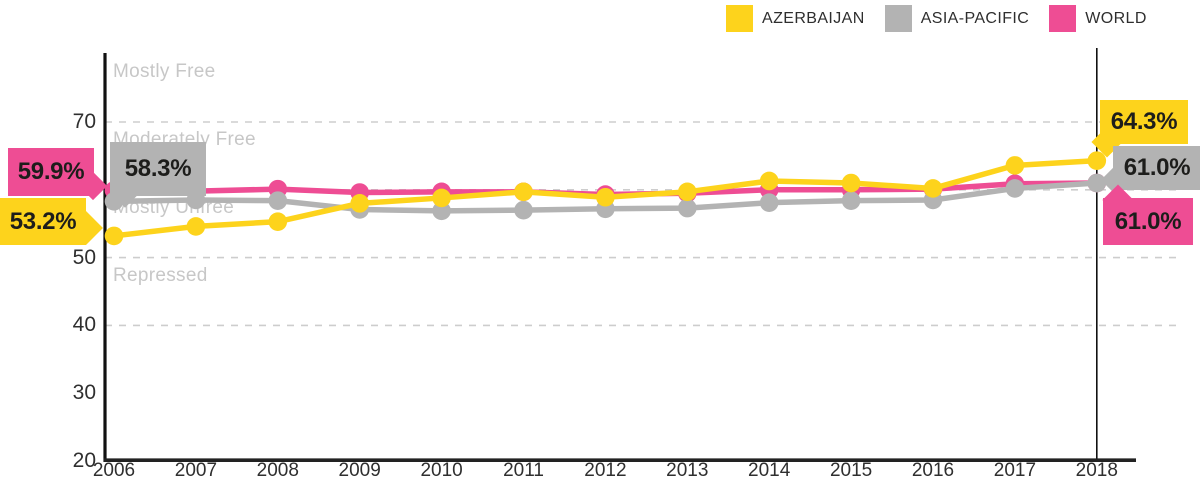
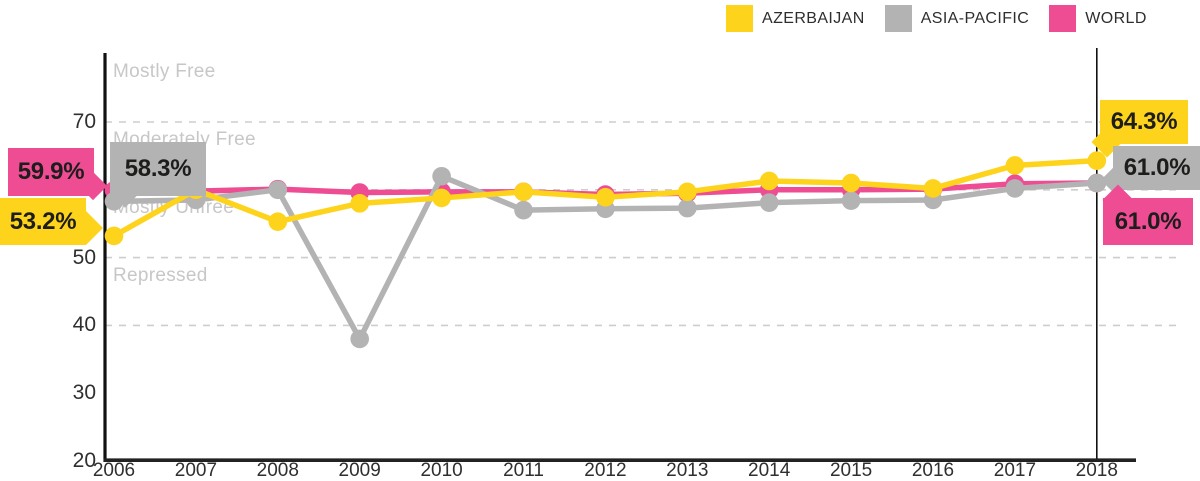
AZERBAIJAN/2007: 55 -> 60
ASIA-PACIFIC/2008: 58 -> 60
ASIA-PACIFIC/2009: 57 -> 38
ASIA-PACIFIC/2010: 57 -> 62
